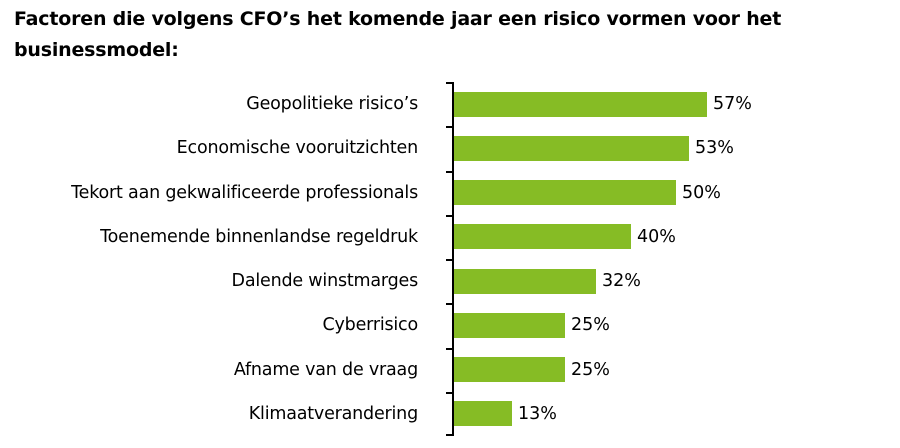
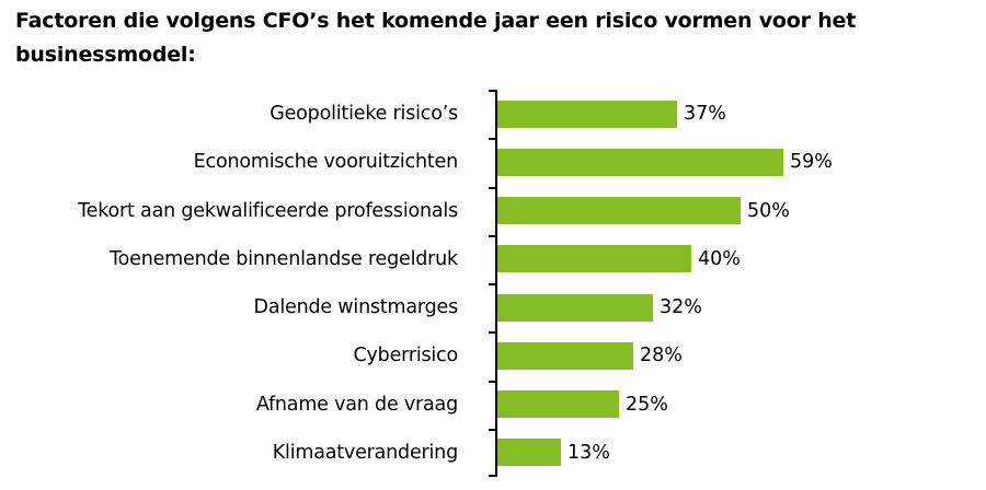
Geopolitieke risico’s: 57% -> 37%
Economische vooruitzichten: 53% -> 59%
Cyberrisico: 25% -> 28%
